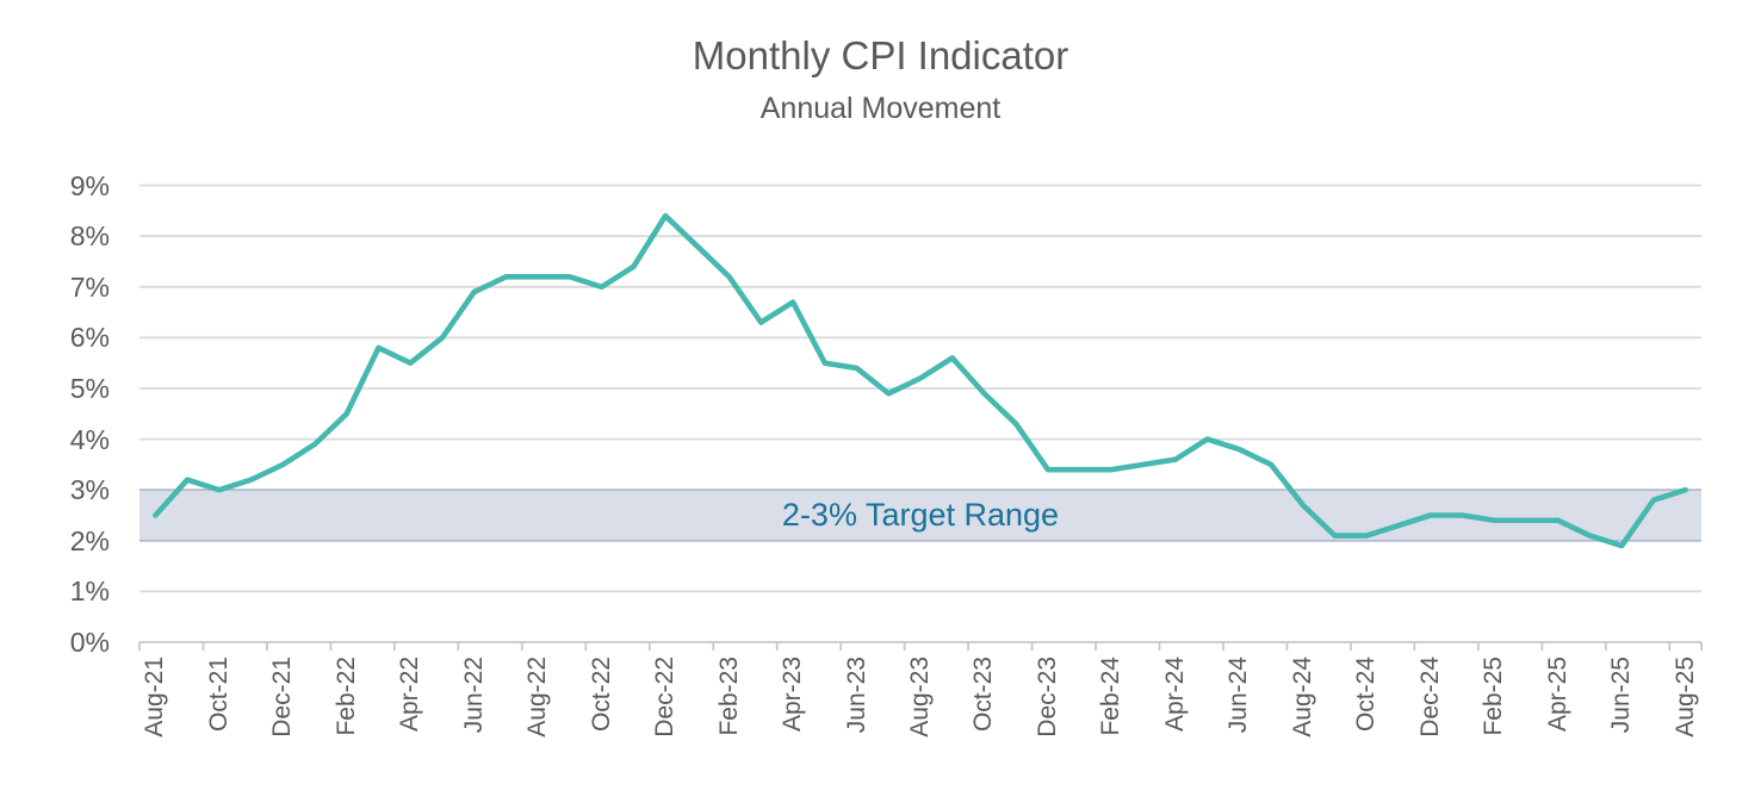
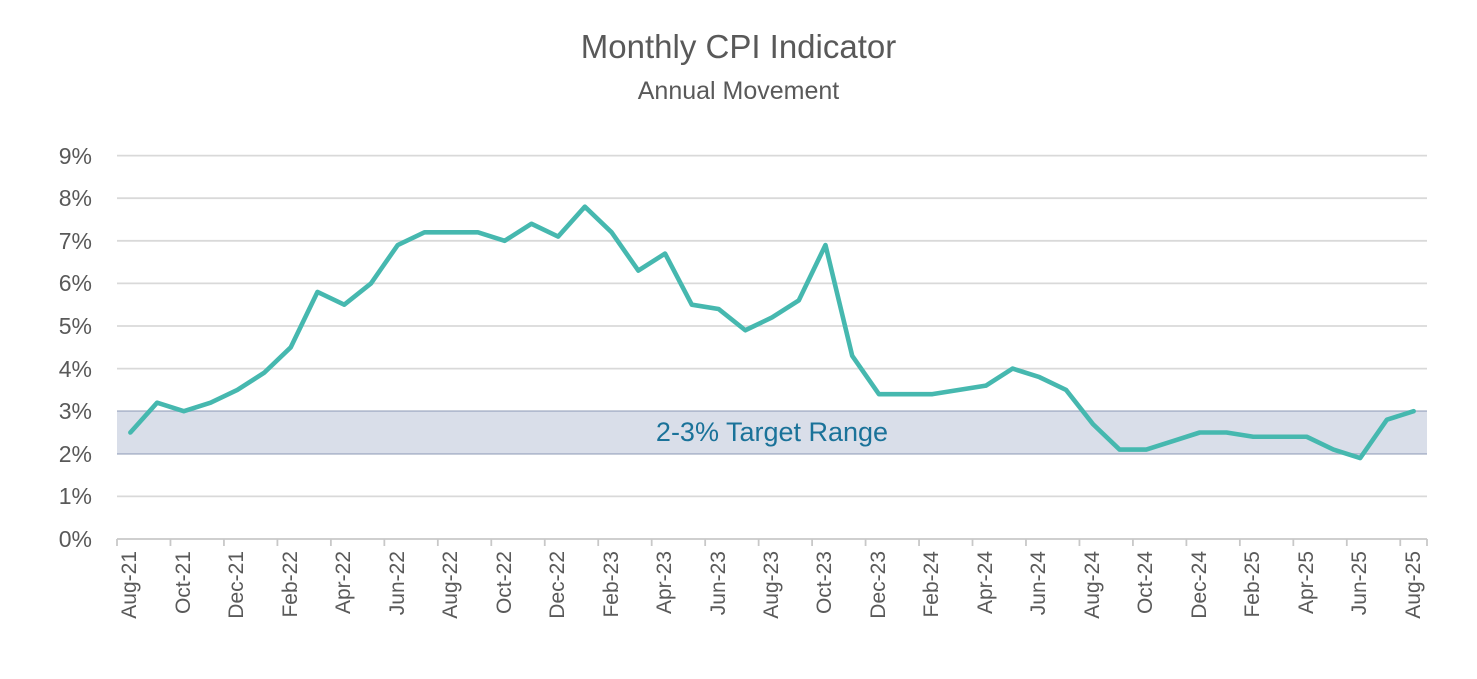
Dec-22: 8.4% -> 7.1%
Oct-23: 4.9% -> 6.9%
